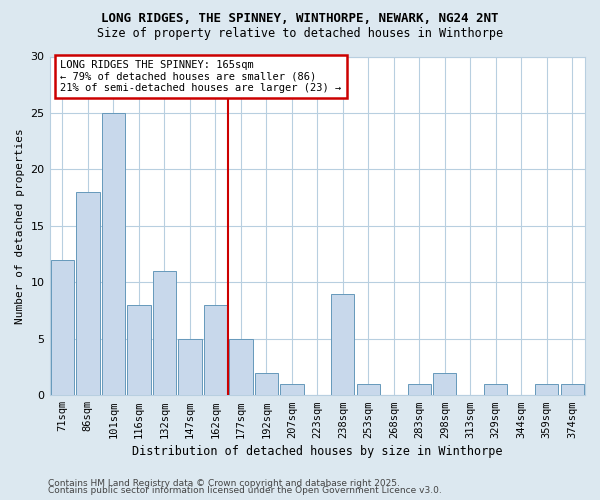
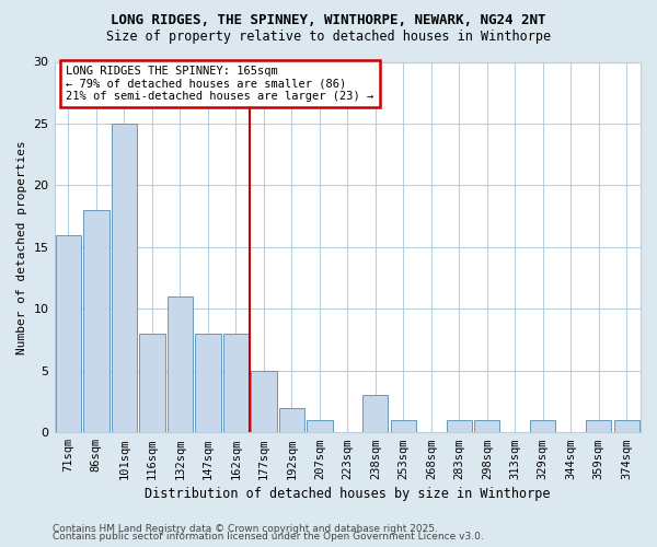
71sqm: 12 -> 16
147sqm: 5 -> 8
238sqm: 9 -> 3
298sqm: 2 -> 1
